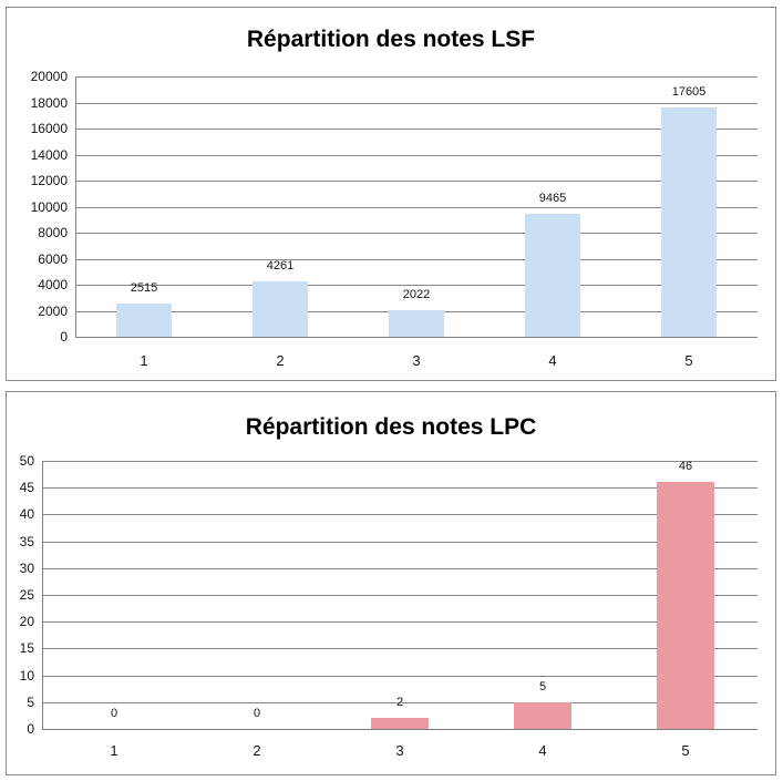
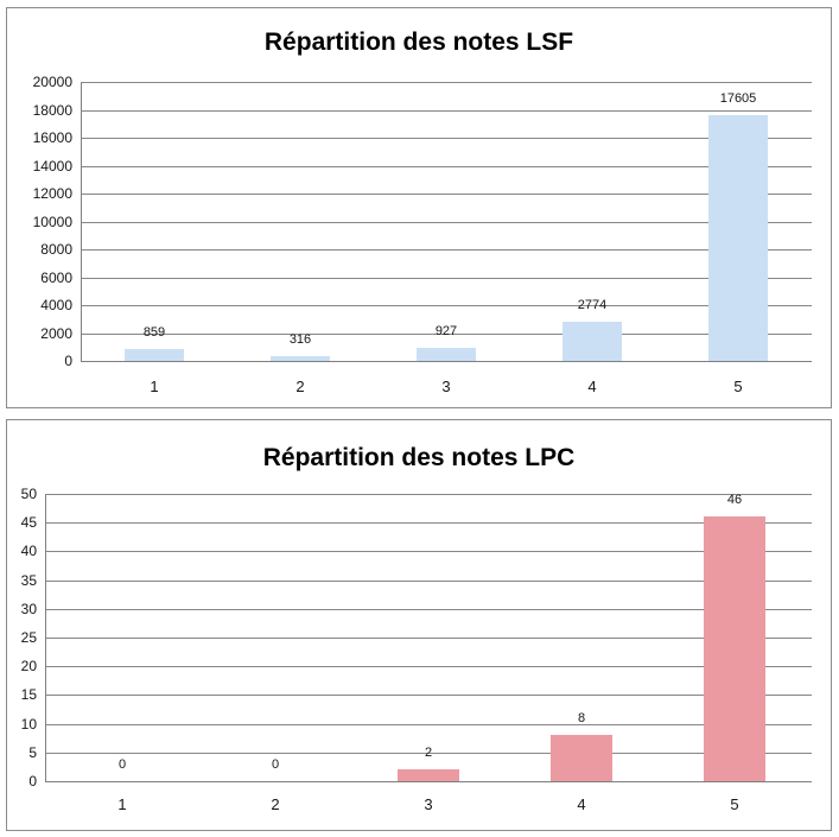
Répartition des notes LSF/1: 2515 -> 859
Répartition des notes LSF/2: 4261 -> 316
Répartition des notes LSF/3: 2022 -> 927
Répartition des notes LSF/4: 9465 -> 2774
Répartition des notes LPC/4: 5 -> 8
